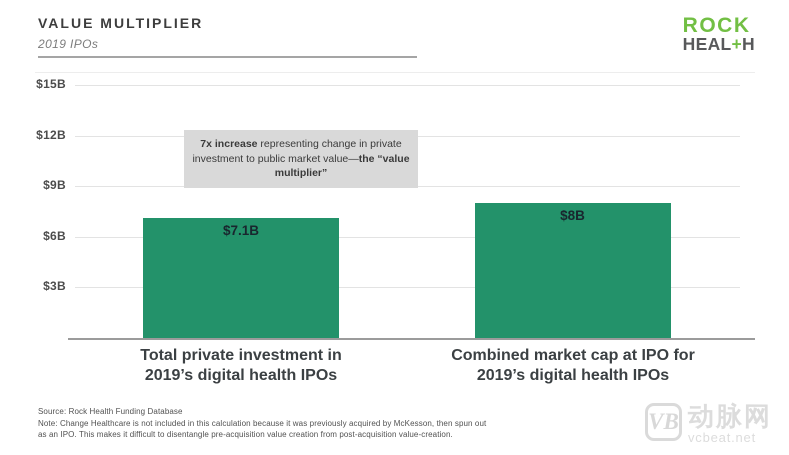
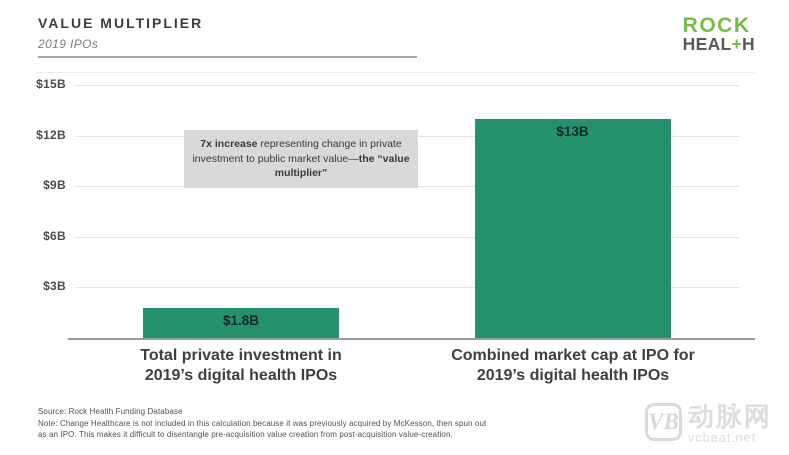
Total private investment in 2019’s digital health IPOs: $7.1B -> $1.8B
Combined market cap at IPO for 2019’s digital health IPOs: $8B -> $13B
